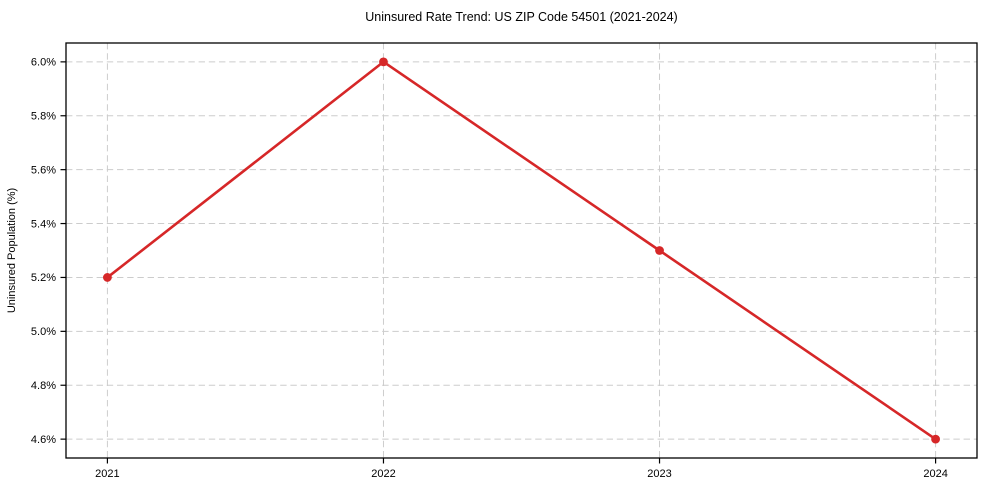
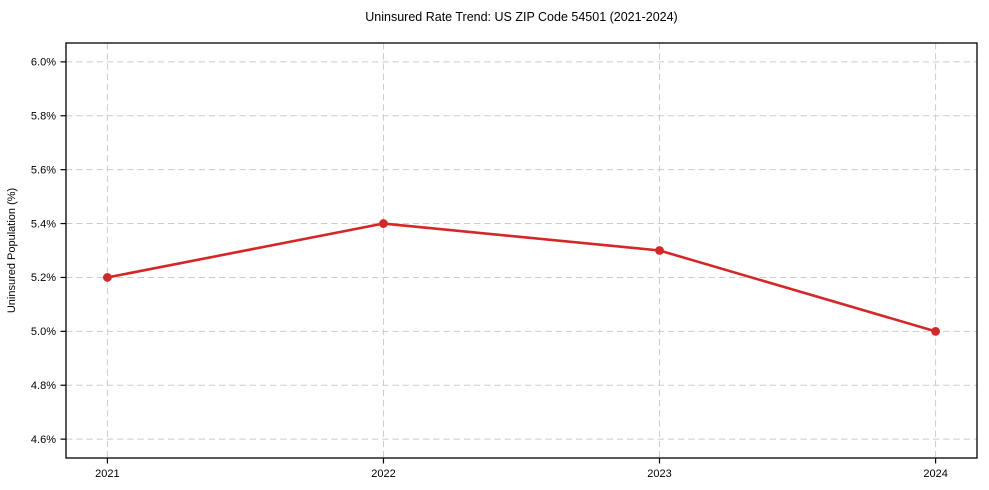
2022: 6.0% -> 5.4%
2024: 4.6% -> 5.0%
